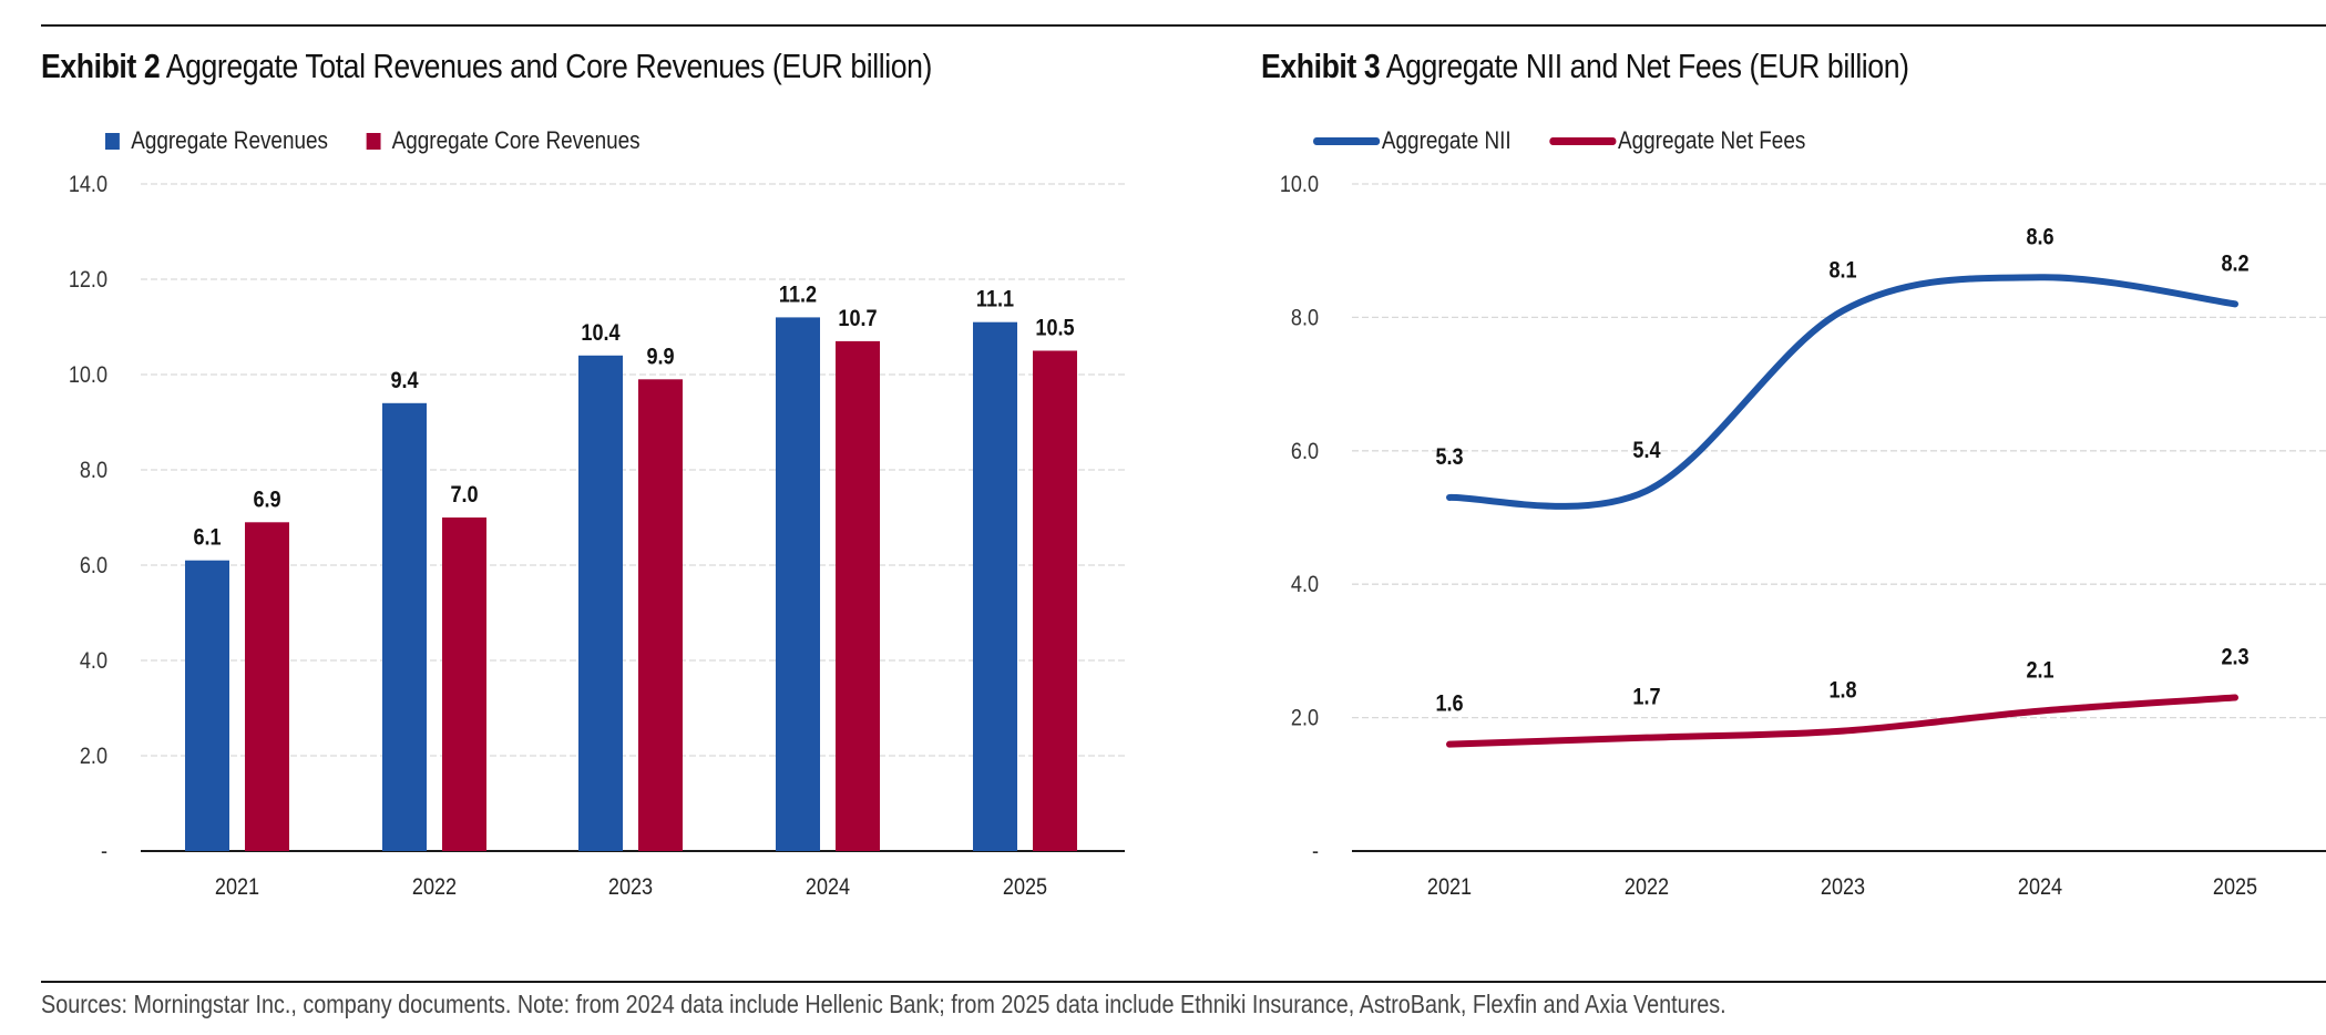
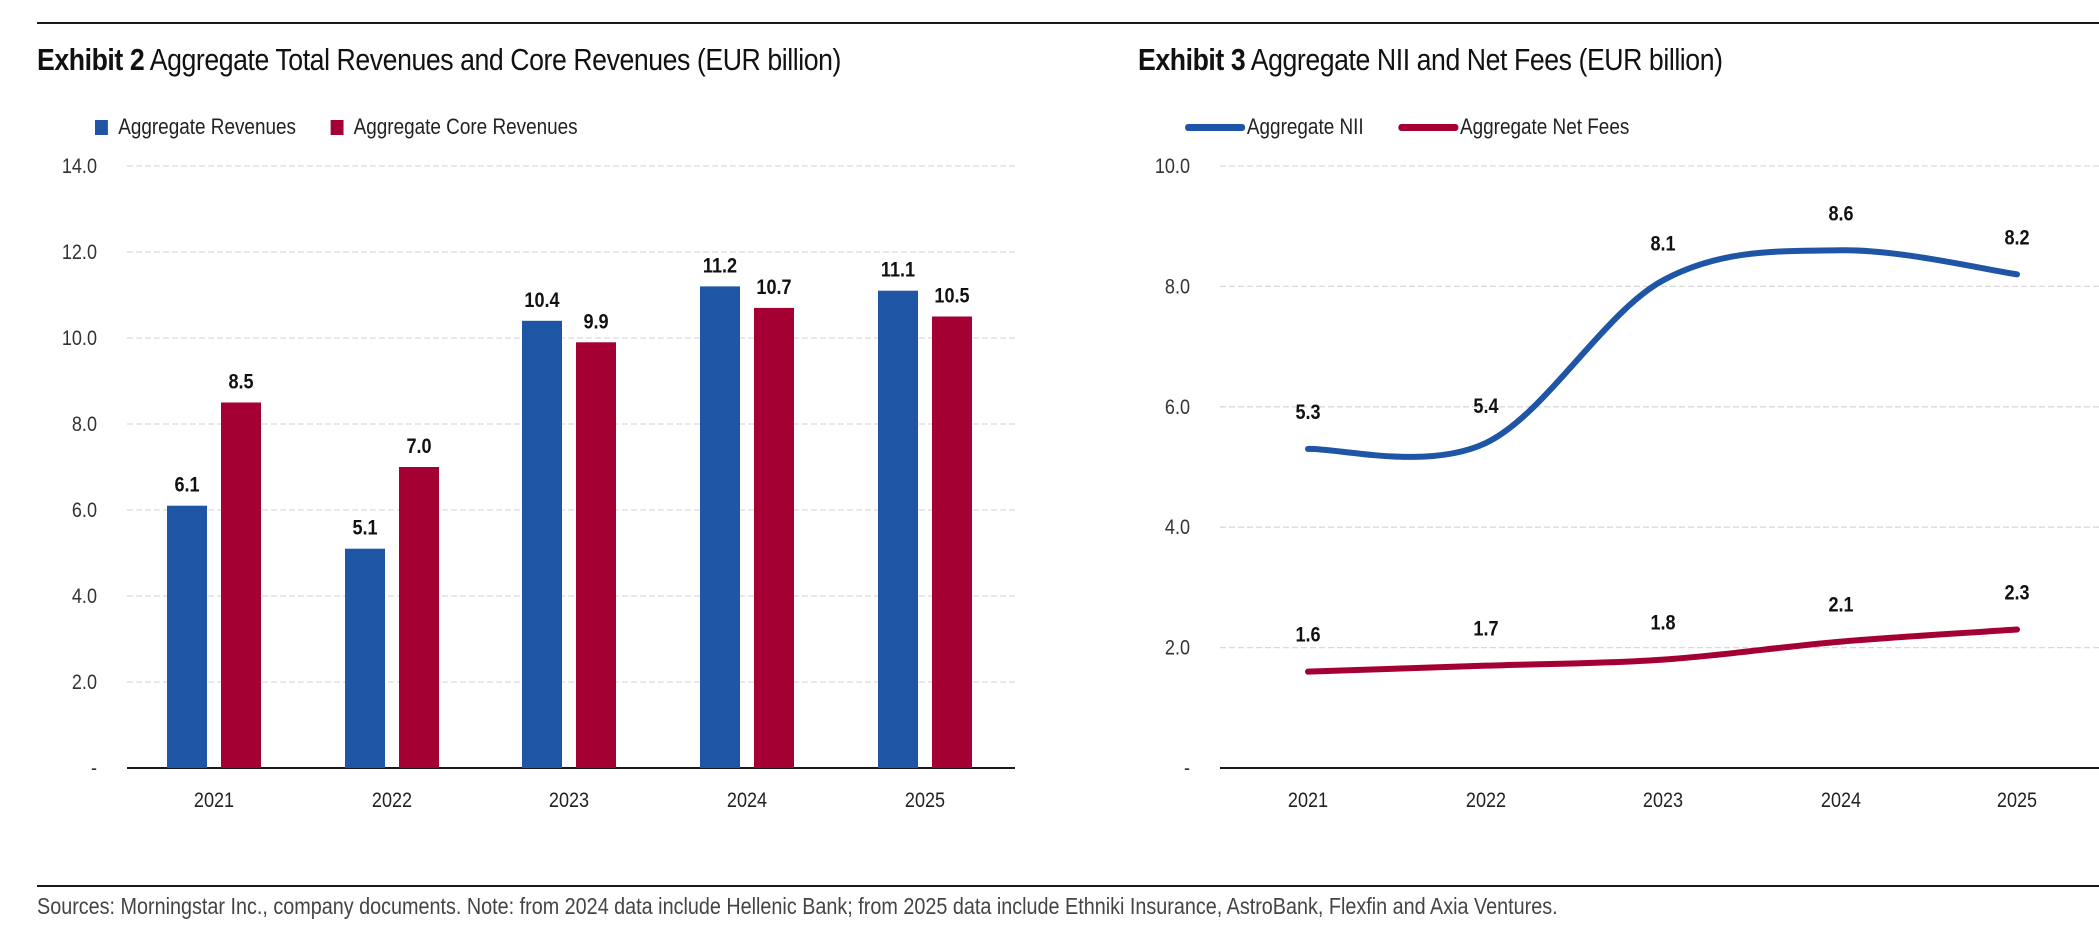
Aggregate Total Revenues and Core Revenues (EUR billion)/Aggregate Core Revenues/2021: 6.9 -> 8.5
Aggregate Total Revenues and Core Revenues (EUR billion)/Aggregate Revenues/2022: 9.4 -> 5.1
